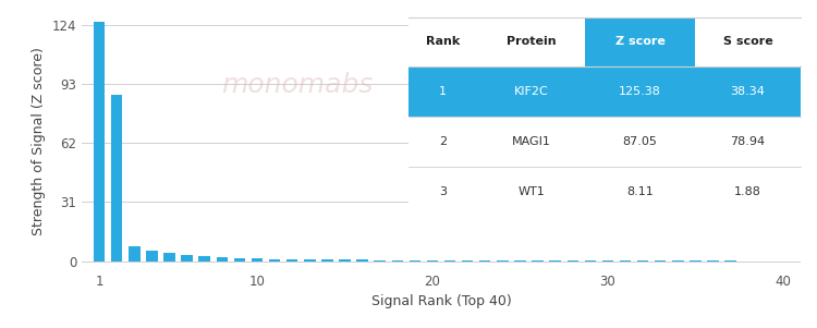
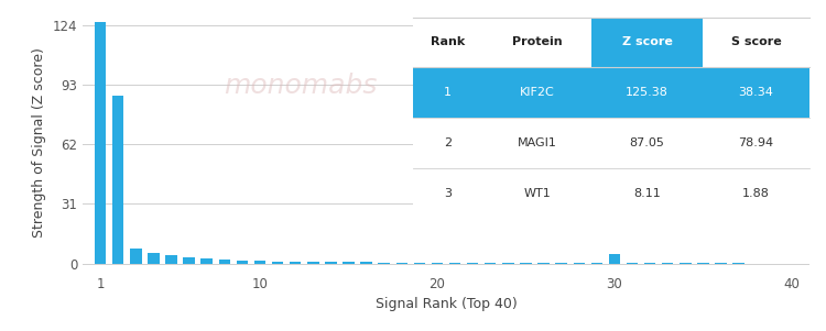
30: 0 -> 5
